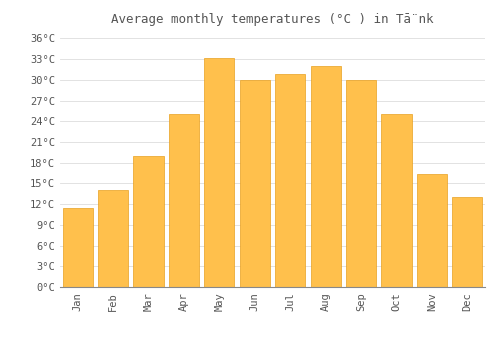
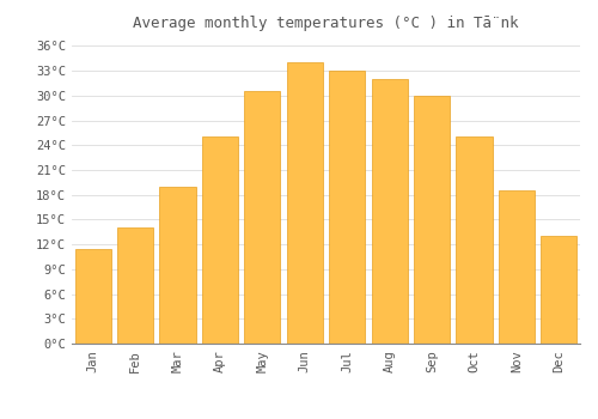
May: 33.2°C -> 30.5°C
Jun: 30.0°C -> 34.0°C
Jul: 30.8°C -> 33.0°C
Nov: 16.4°C -> 18.5°C
